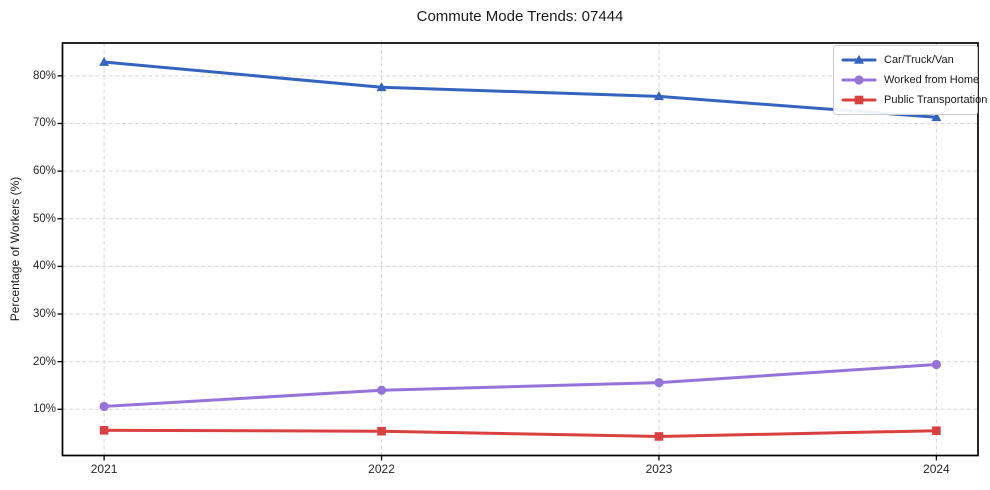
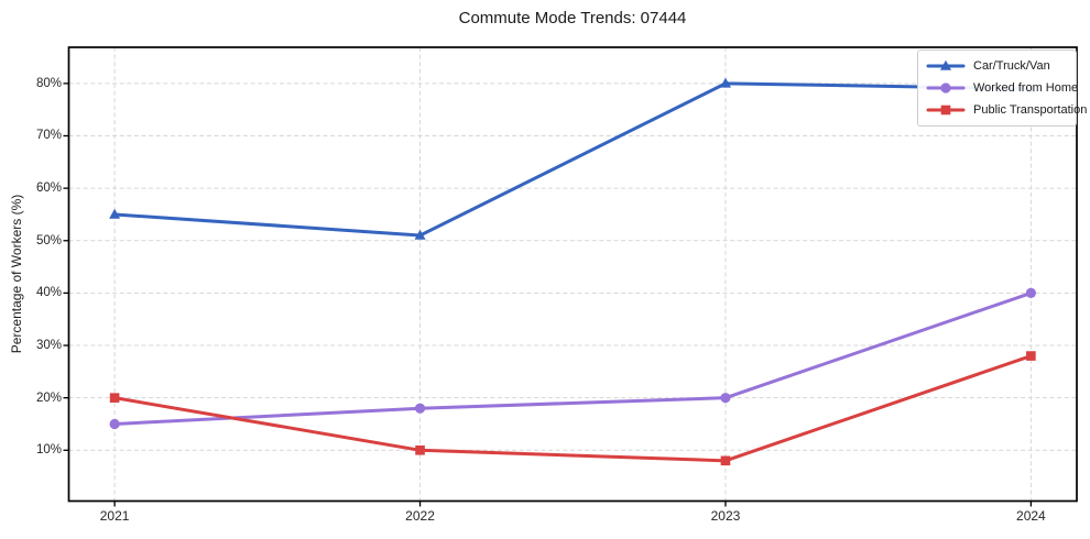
Car/Truck/Van/2021: 83% -> 55%
Worked from Home/2021: 11% -> 15%
Public Transportation/2021: 6% -> 20%
Car/Truck/Van/2022: 78% -> 51%
Worked from Home/2022: 14% -> 18%
Public Transportation/2022: 5% -> 10%
Car/Truck/Van/2023: 76% -> 80%
Worked from Home/2023: 16% -> 20%
Public Transportation/2023: 4% -> 8%
Car/Truck/Van/2024: 71% -> 79%
Worked from Home/2024: 19% -> 40%
Public Transportation/2024: 6% -> 28%
